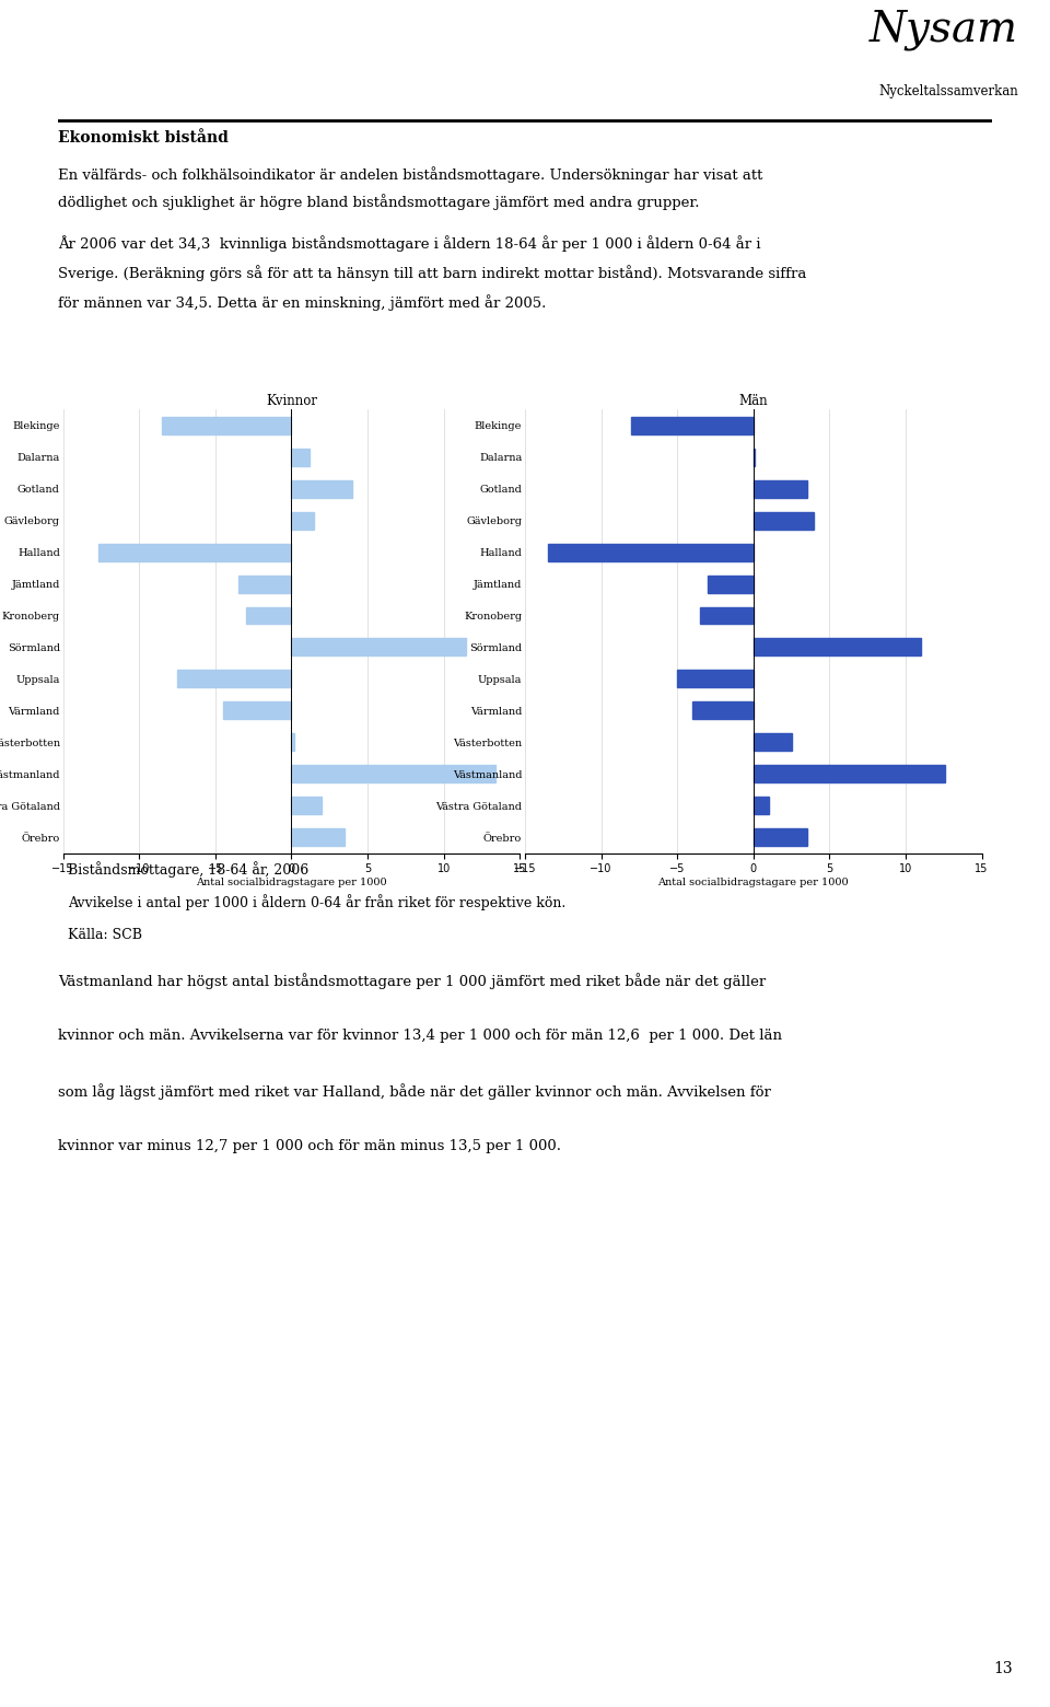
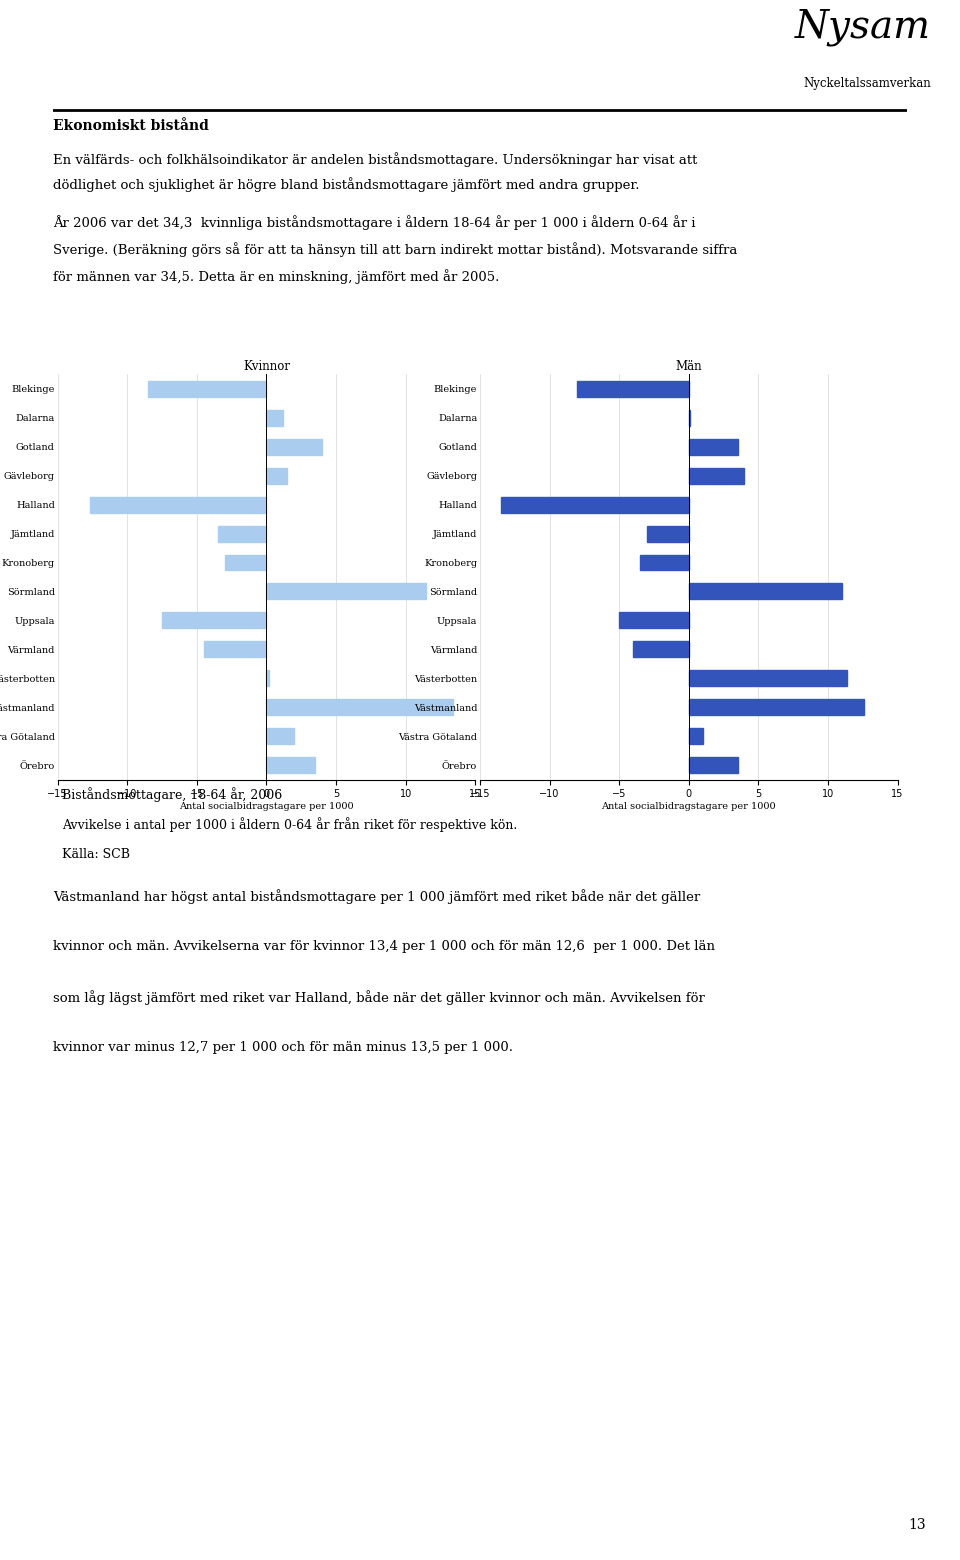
Män/Västerbotten: 2.5 -> 11.4
